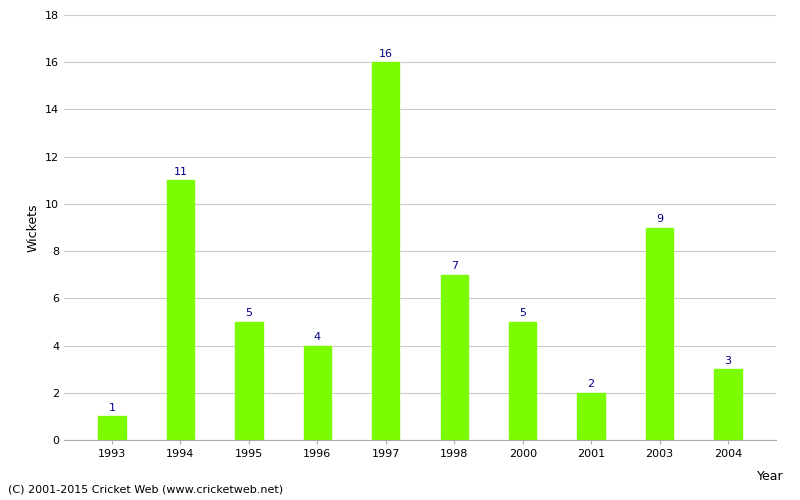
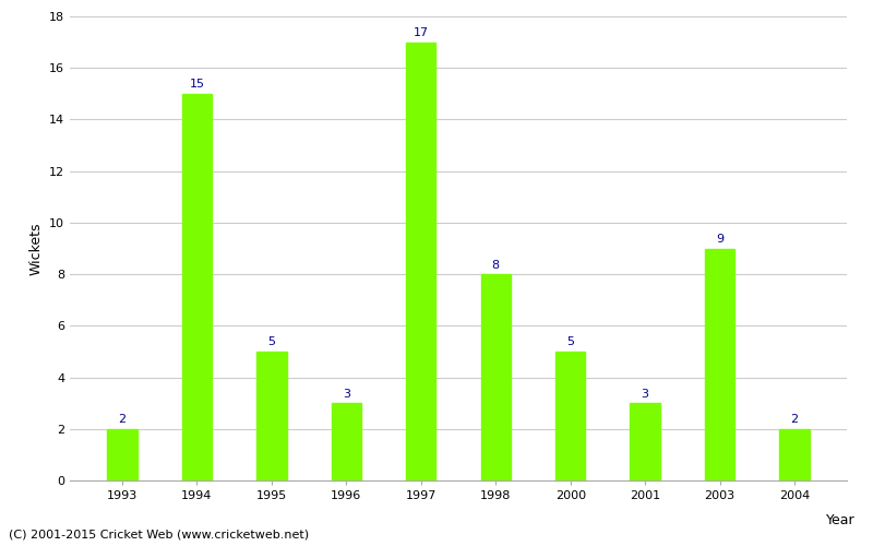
1993: 1 -> 2
1994: 11 -> 15
1996: 4 -> 3
1997: 16 -> 17
1998: 7 -> 8
2001: 2 -> 3
2004: 3 -> 2
